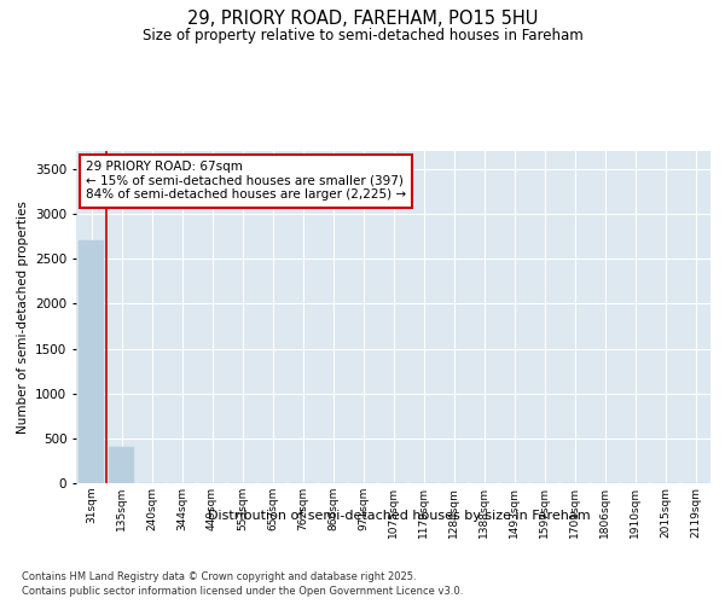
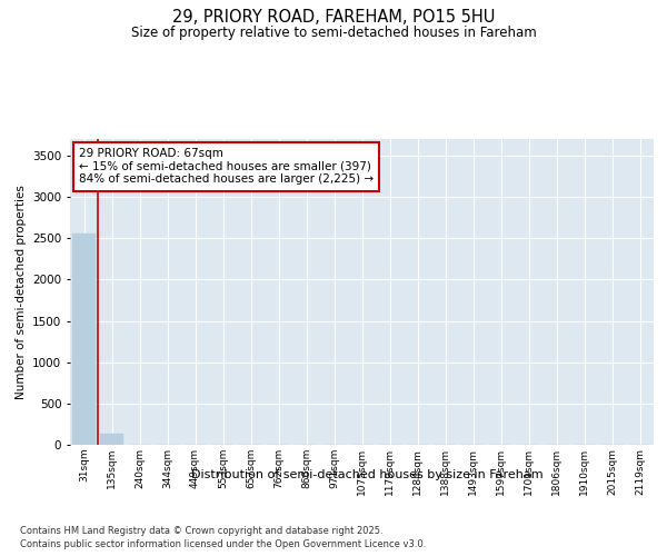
31sqm: 2700 -> 2550
135sqm: 400 -> 140
